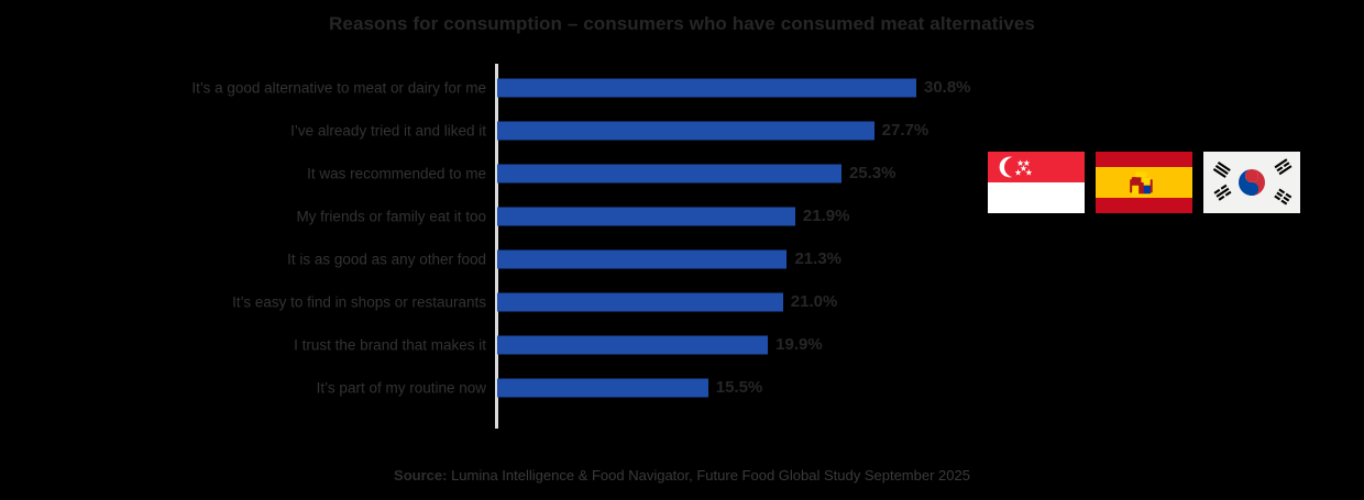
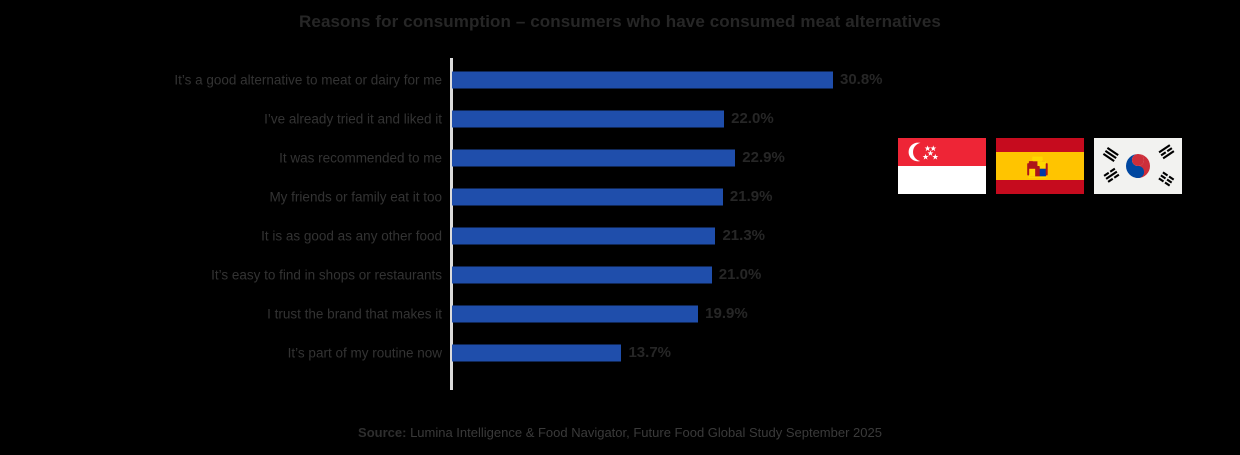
I’ve already tried it and liked it: 27.7% -> 22.0%
It was recommended to me: 25.3% -> 22.9%
It’s part of my routine now: 15.5% -> 13.7%
